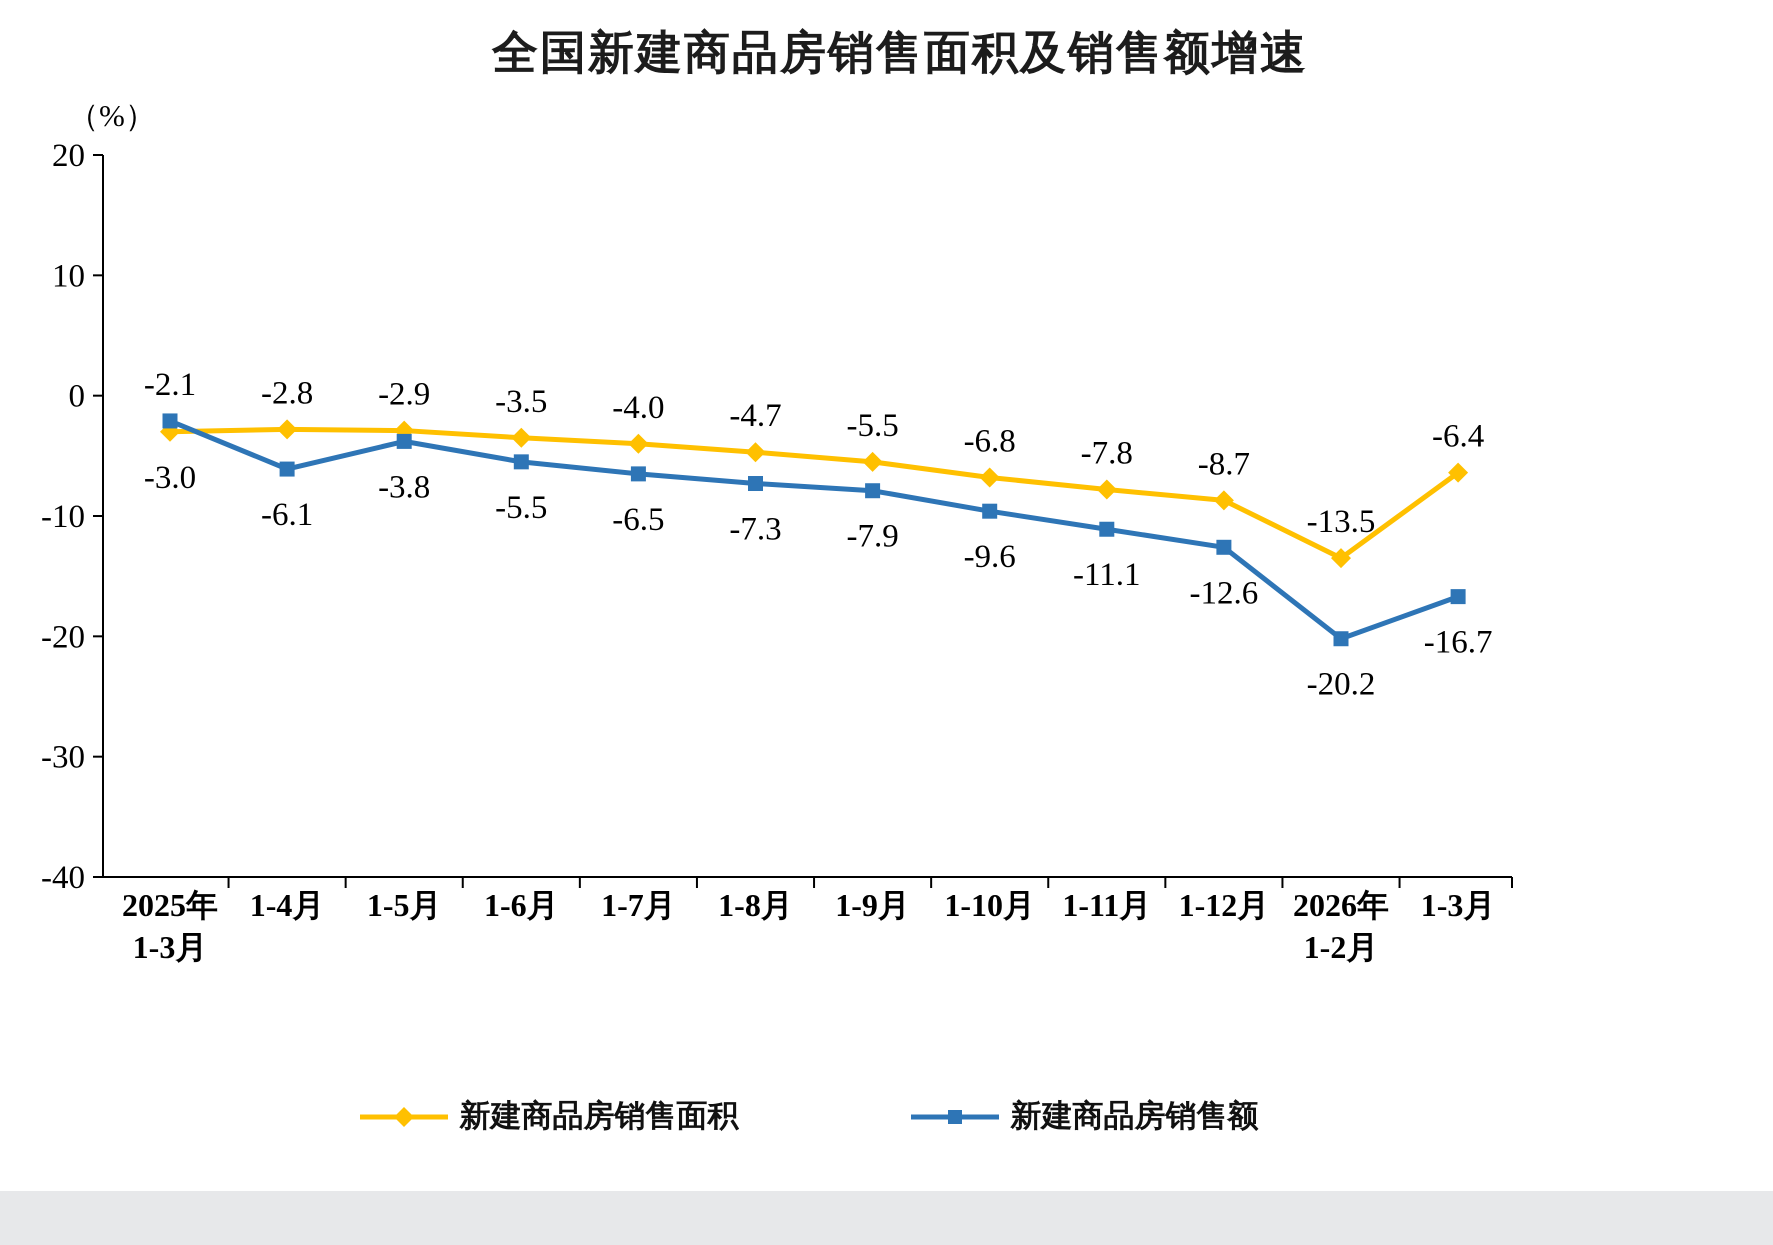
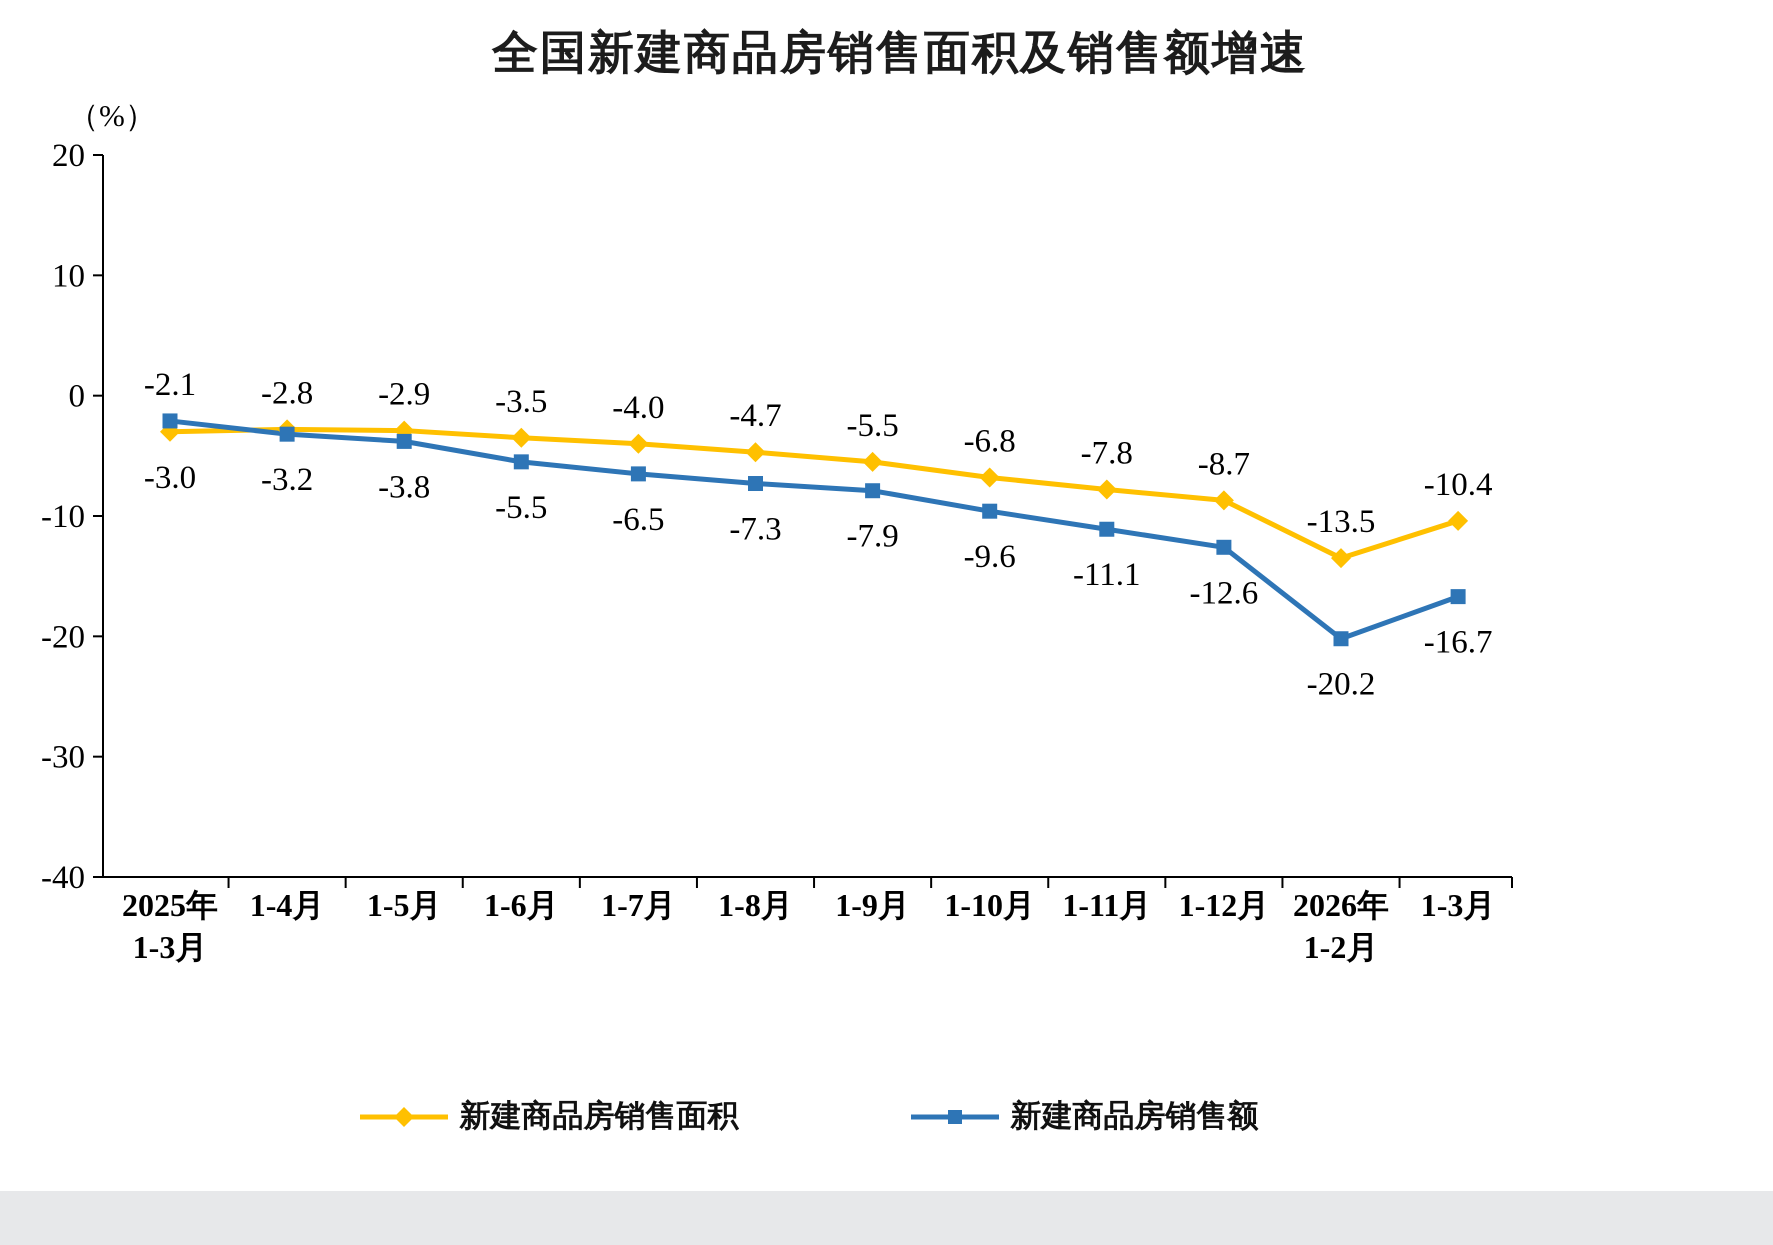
新建商品房销售额/1-4月: -6.1 -> -3.2
新建商品房销售面积/1-3月: -6.4 -> -10.4
